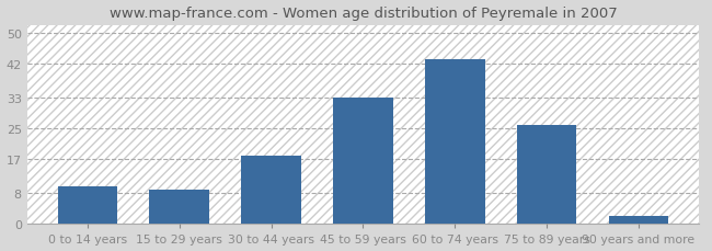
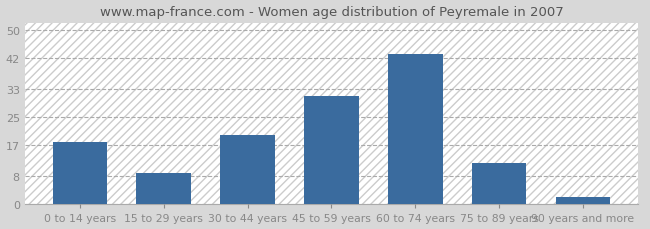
0 to 14 years: 10 -> 18
30 to 44 years: 18 -> 20
45 to 59 years: 33 -> 31
75 to 89 years: 26 -> 12
